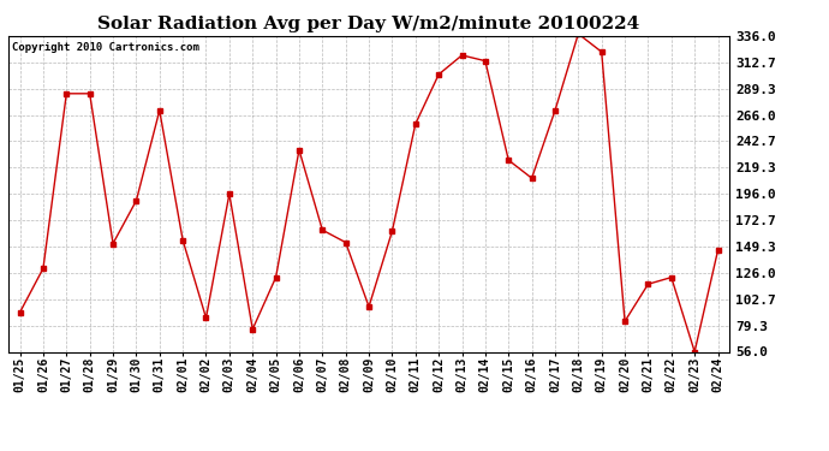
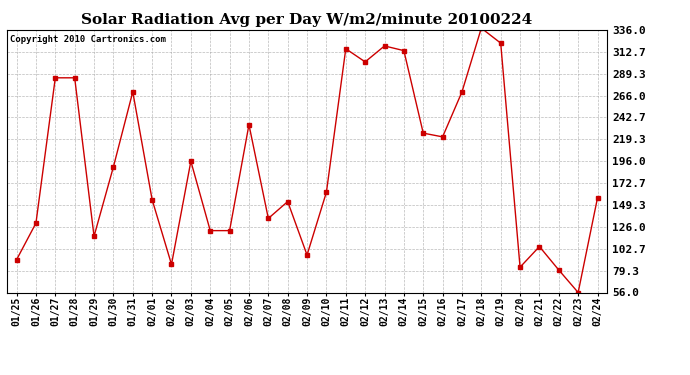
01/29: 152 -> 116
02/04: 76 -> 122
02/07: 164 -> 135
02/11: 258 -> 316
02/16: 210 -> 222
02/21: 116 -> 105
02/22: 122 -> 80
02/24: 146 -> 157
